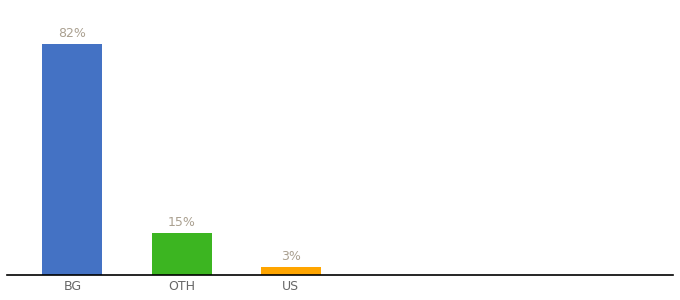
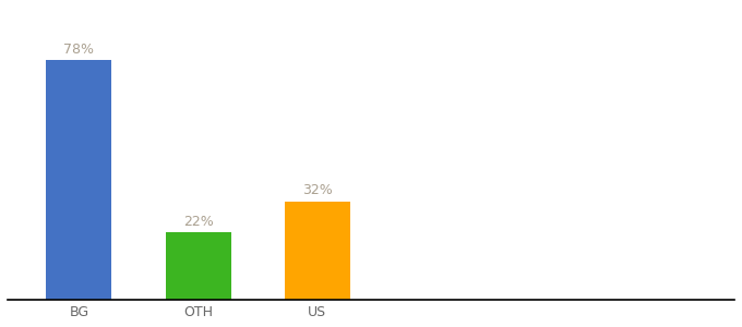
BG: 82% -> 78%
OTH: 15% -> 22%
US: 3% -> 32%
